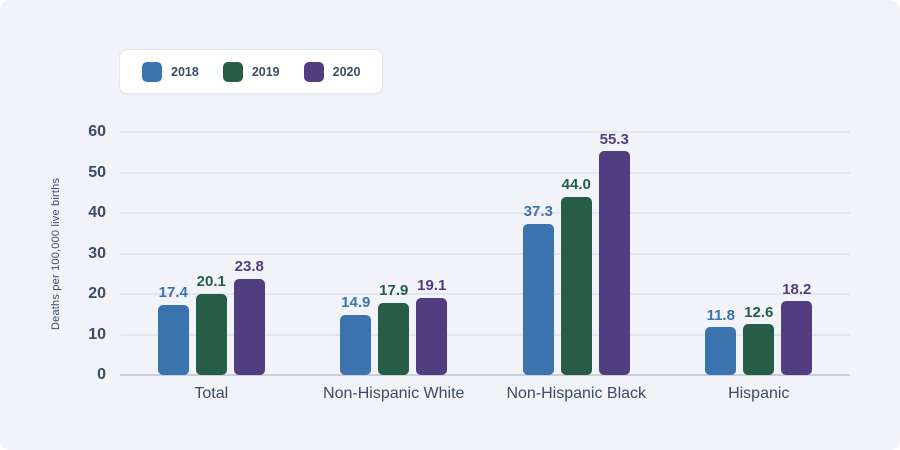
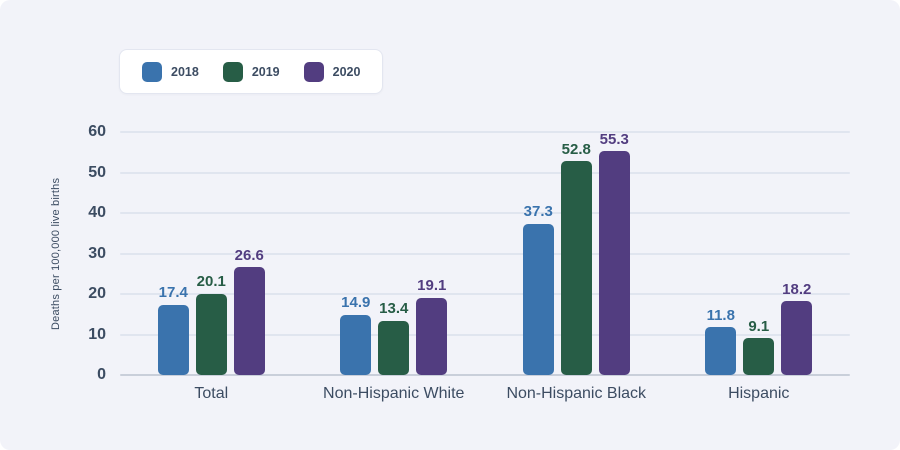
2020/Total: 23.8 -> 26.6
2019/Non-Hispanic White: 17.9 -> 13.4
2019/Non-Hispanic Black: 44.0 -> 52.8
2019/Hispanic: 12.6 -> 9.1
